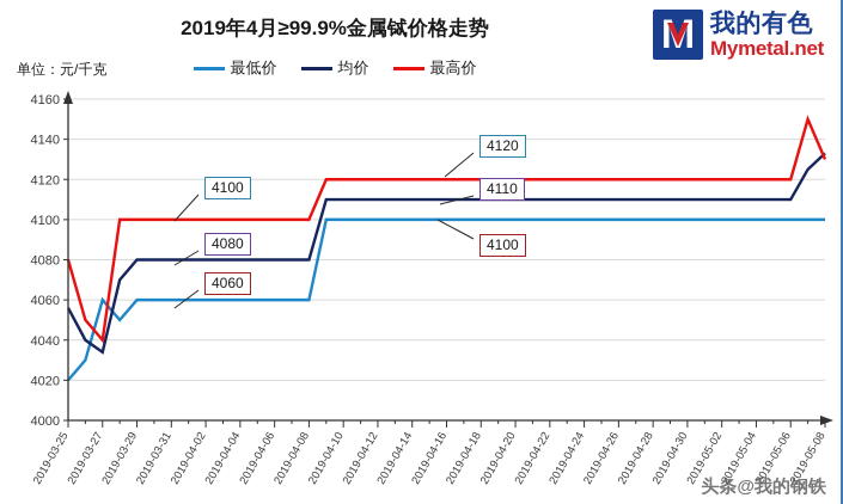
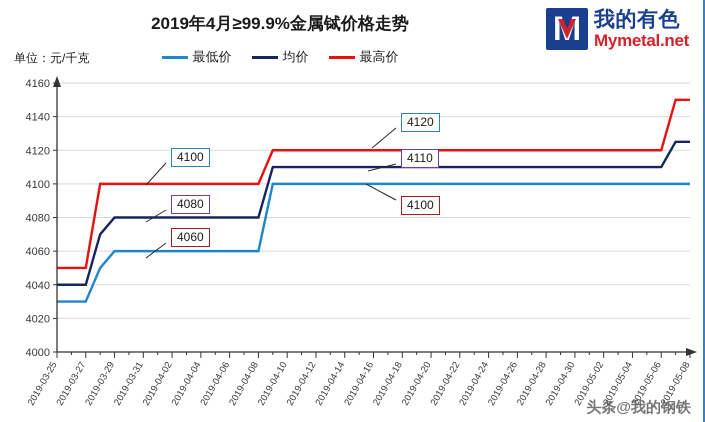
最低价/2019-03-25: 4020 -> 4030
均价/2019-03-25: 4056 -> 4040
最高价/2019-03-25: 4080 -> 4050
最低价/2019-03-27: 4060 -> 4030
均价/2019-03-27: 4034 -> 4040
最高价/2019-03-27: 4040 -> 4050
均价/2019-05-08: 4133 -> 4125
最高价/2019-05-08: 4130 -> 4150
